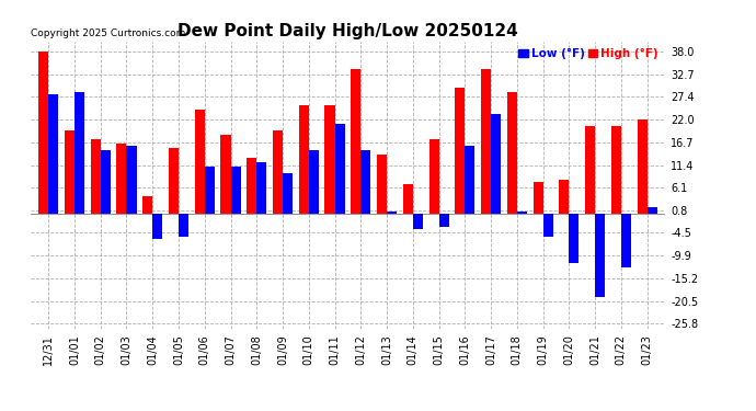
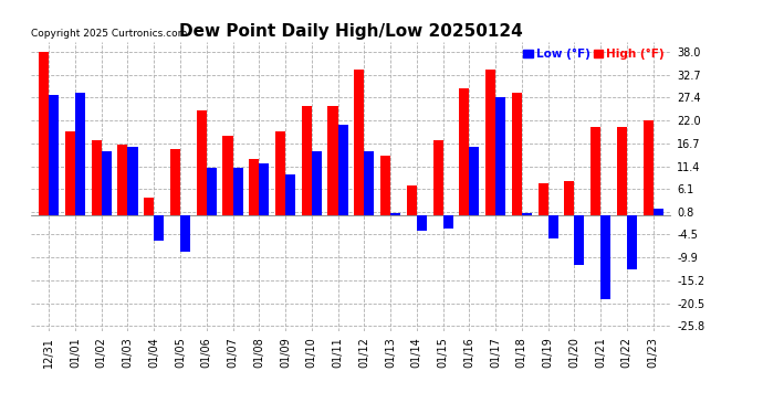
Low (°F)/01/05: -5.5 -> -8.5
Low (°F)/01/17: 23.5 -> 27.5
